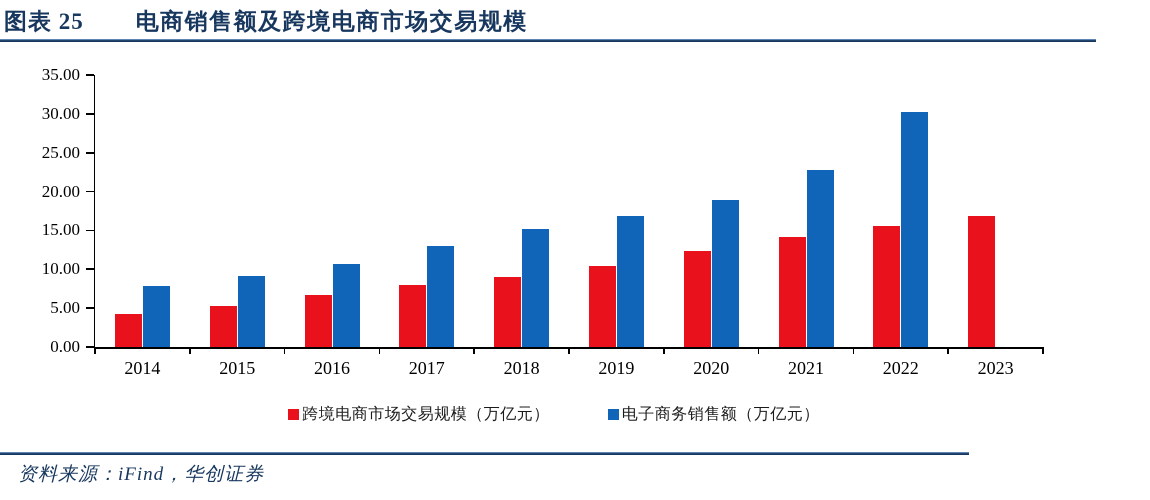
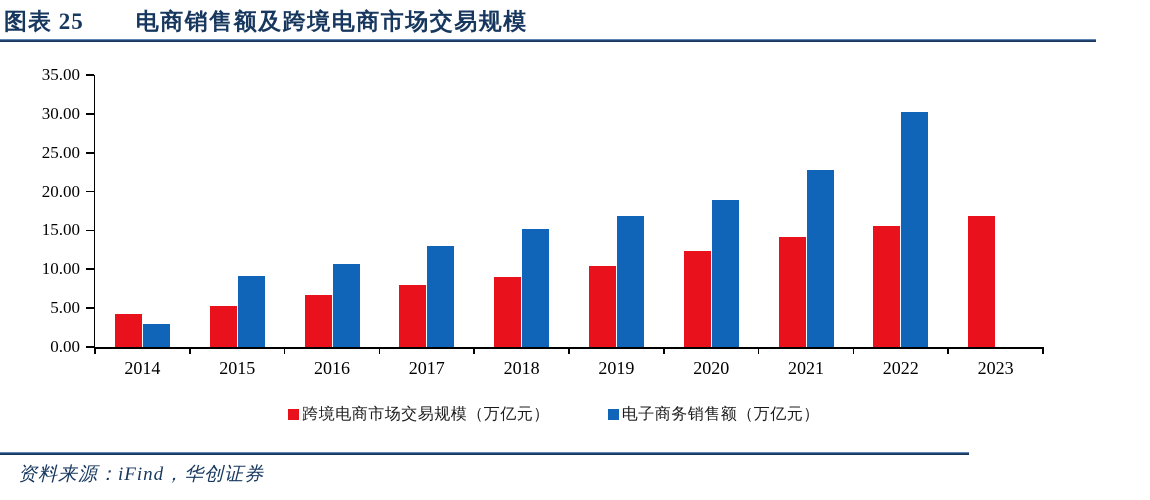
电子商务销售额（万亿元）/2014: 8 -> 3
